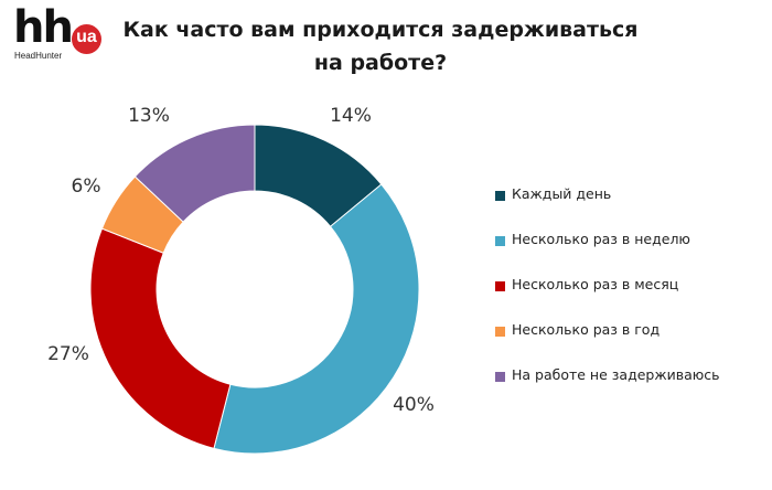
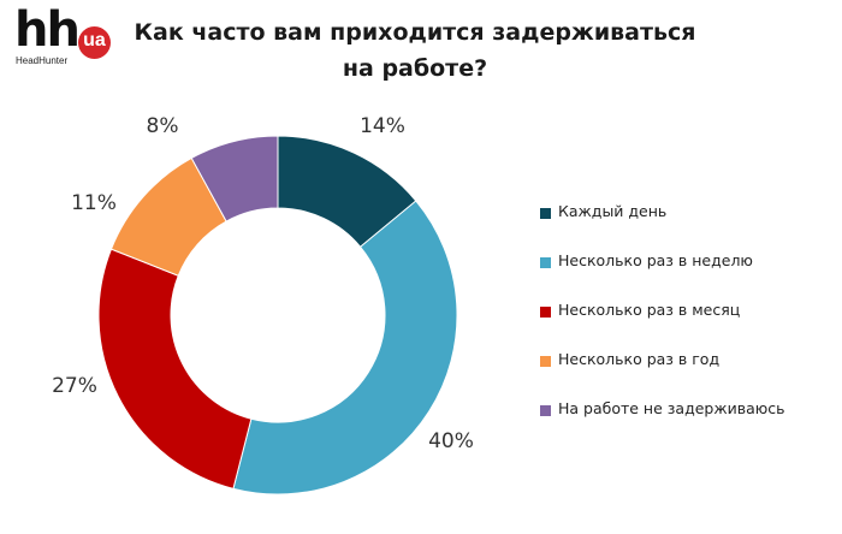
Несколько раз в год: 6% -> 11%
На работе не задерживаюсь: 13% -> 8%
